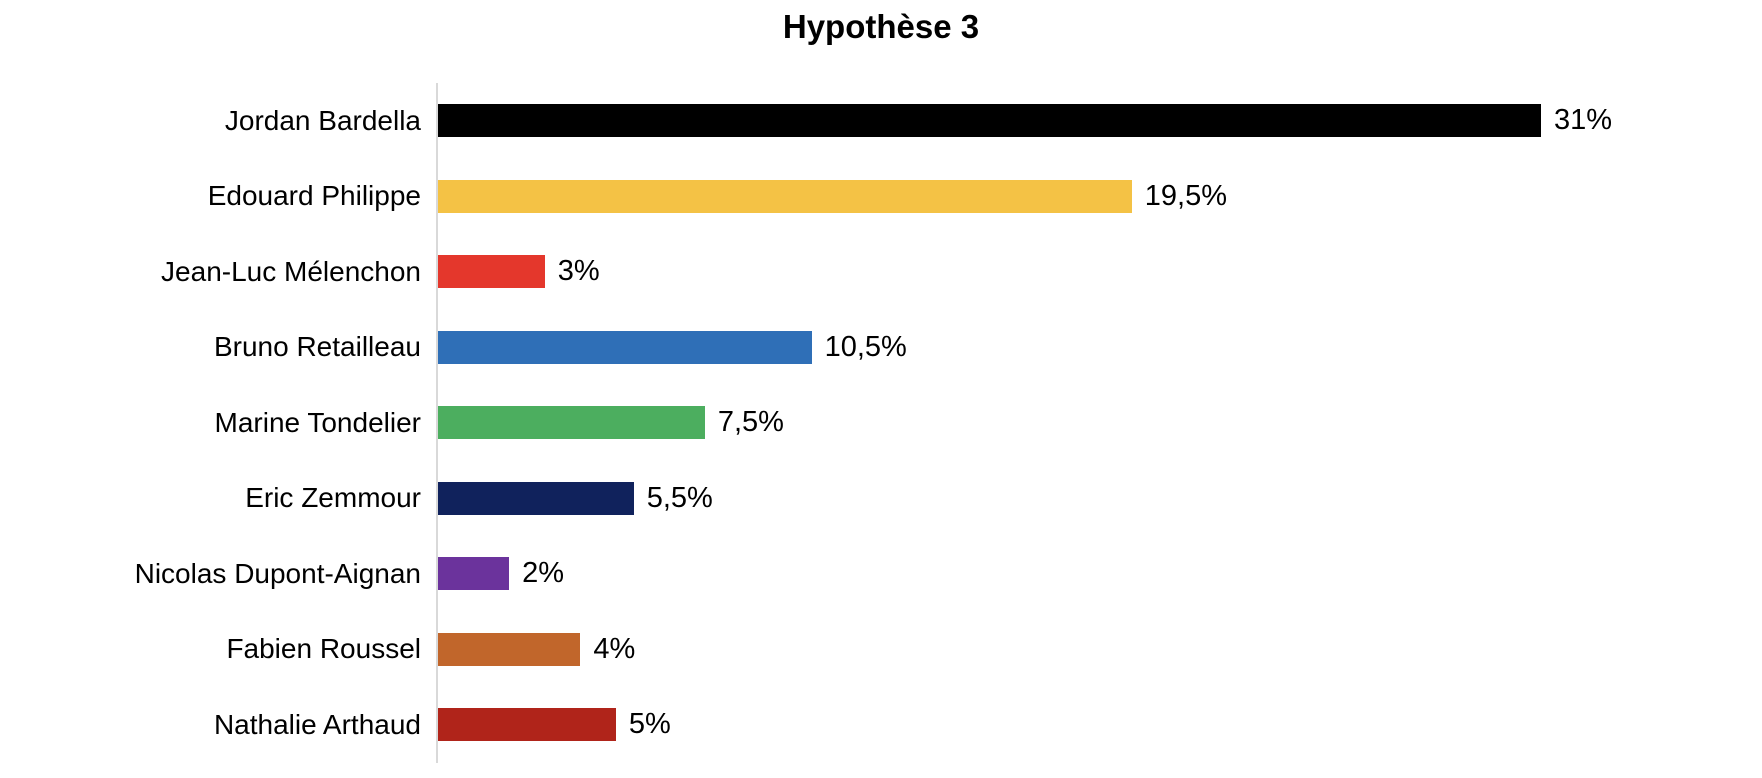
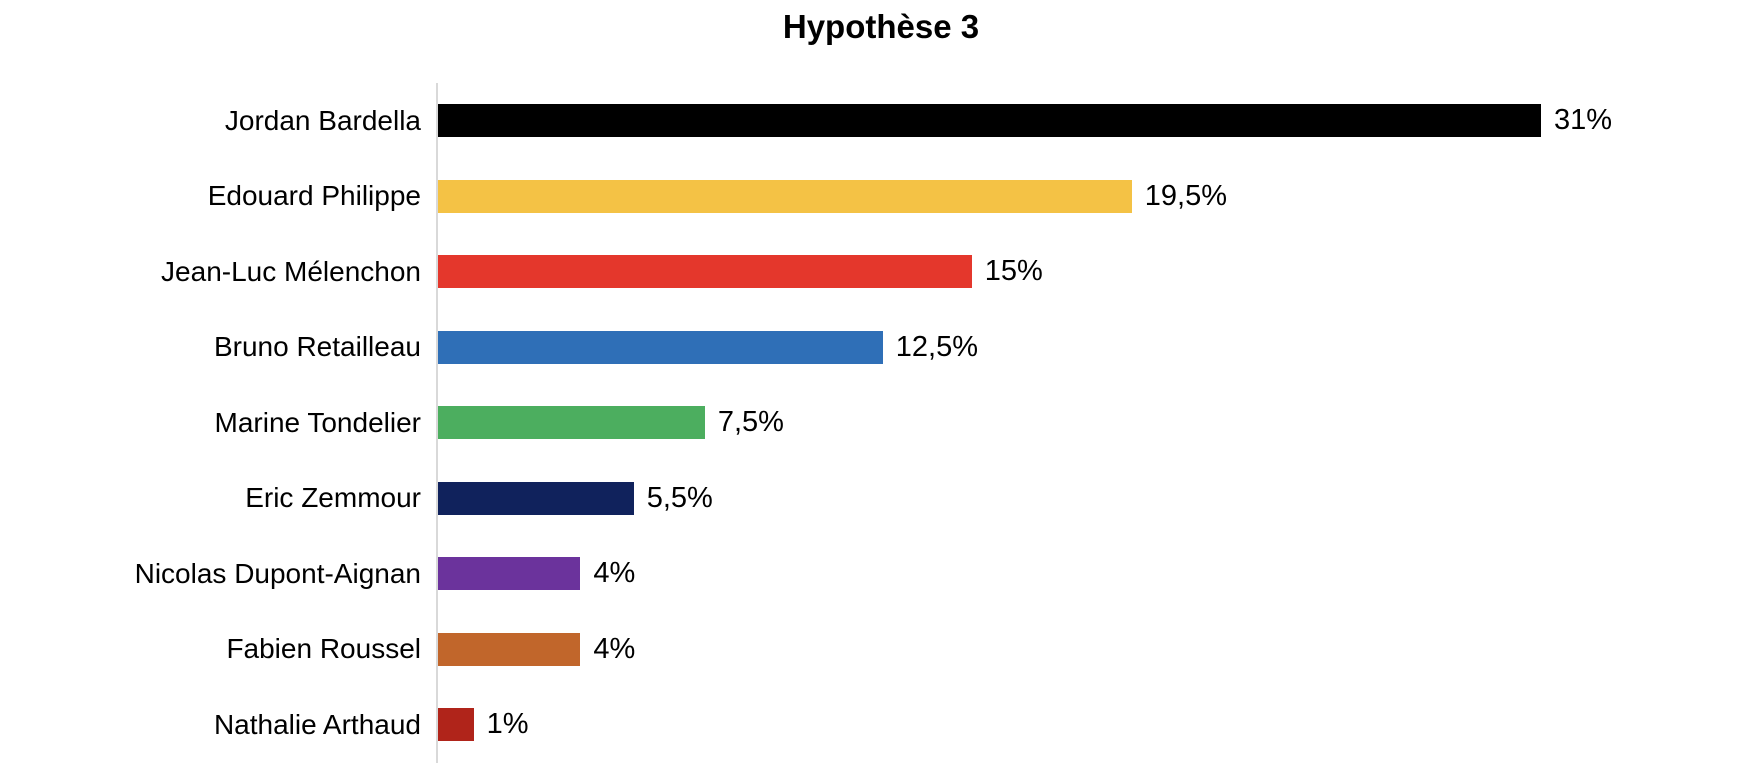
Jean-Luc Mélenchon: 3% -> 15%
Bruno Retailleau: 10,5% -> 12,5%
Nicolas Dupont-Aignan: 2% -> 4%
Nathalie Arthaud: 5% -> 1%
